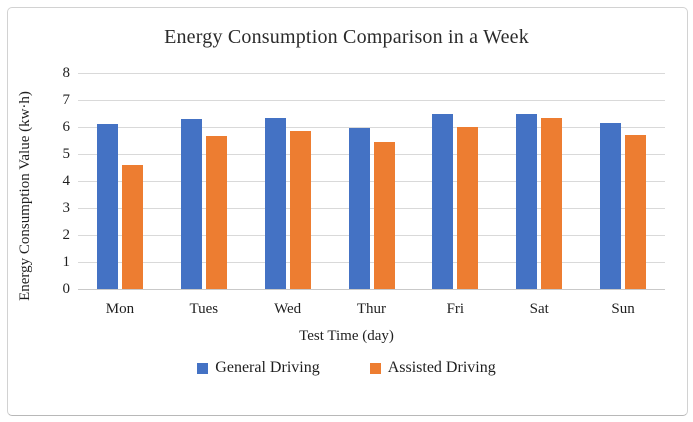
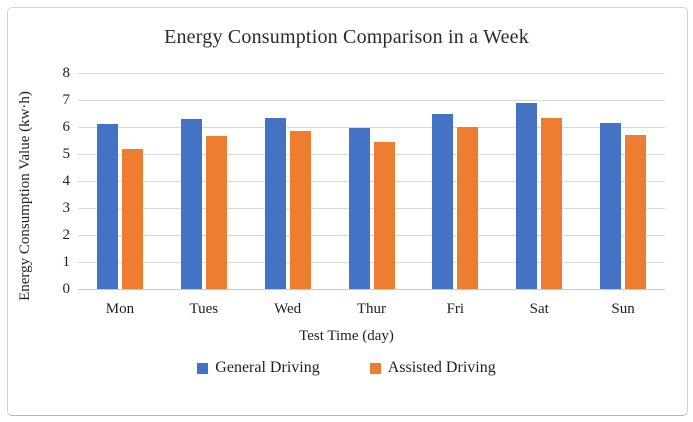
Assisted Driving/Mon: 4.6 -> 5.2
General Driving/Sat: 6.5 -> 6.9
